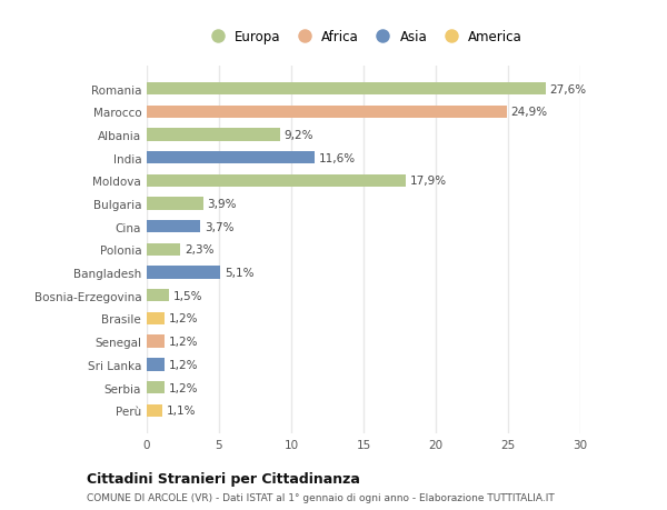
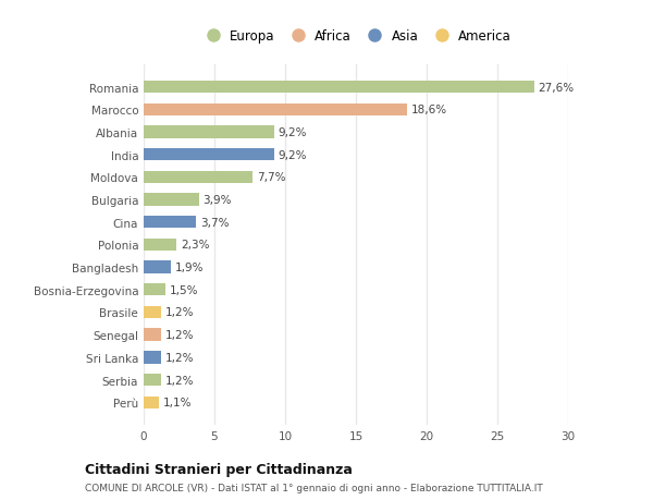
Marocco: 24,9% -> 18,6%
India: 11,6% -> 9,2%
Moldova: 17,9% -> 7,7%
Bangladesh: 5,1% -> 1,9%
